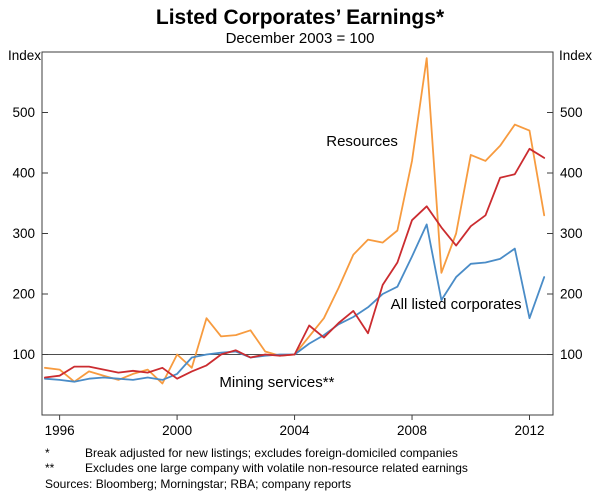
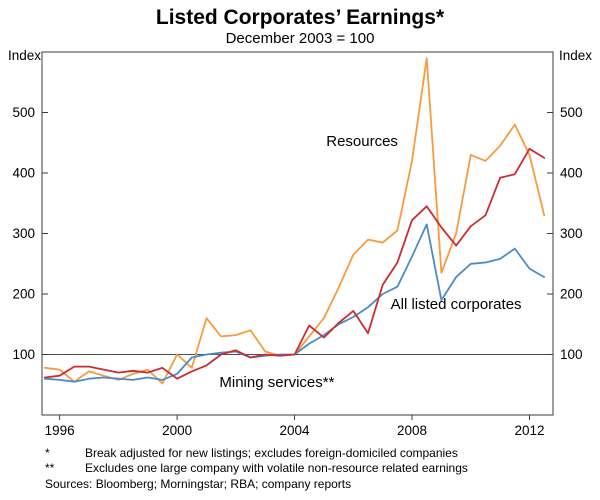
Resources/2012: 470 -> 430
All listed corporates/2012: 160 -> 240
